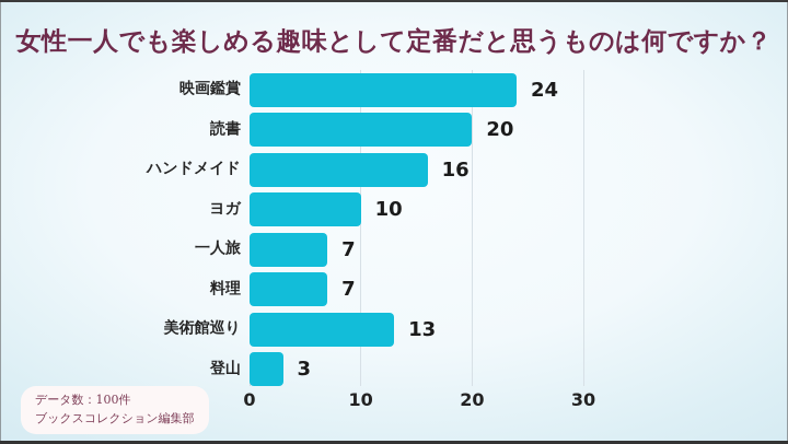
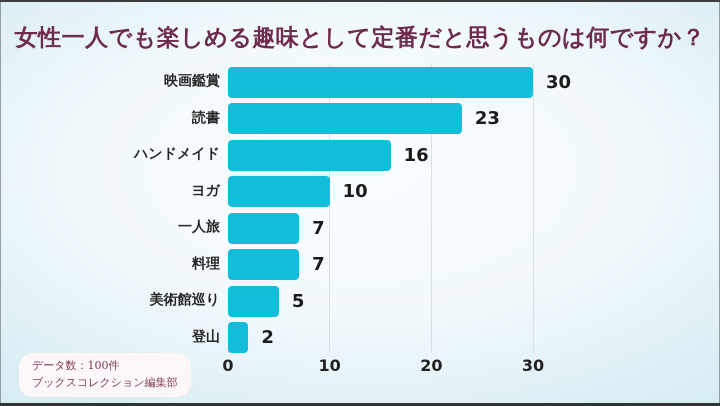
映画鑑賞: 24 -> 30
読書: 20 -> 23
美術館巡り: 13 -> 5
登山: 3 -> 2
